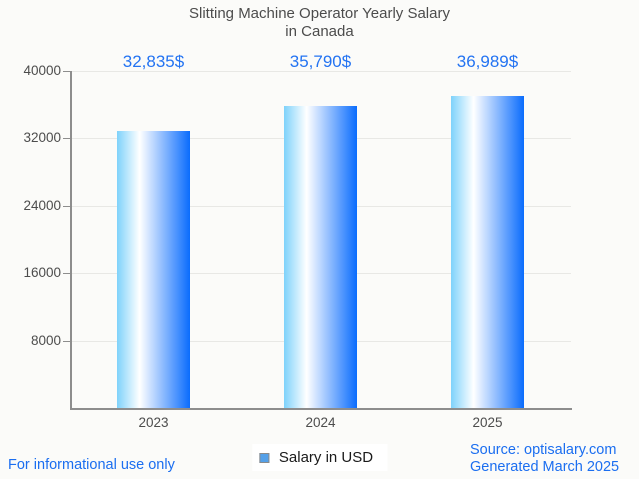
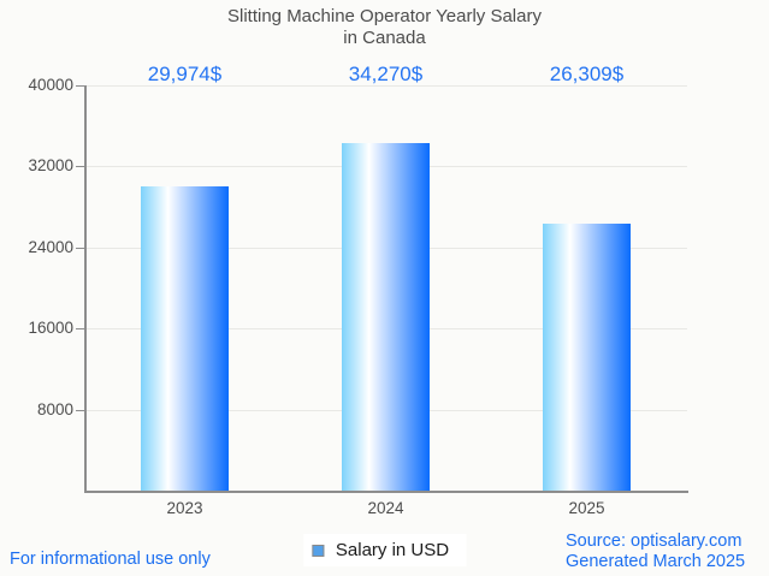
2023: 32,835 -> 29,974
2024: 35,790 -> 34,270
2025: 36,989 -> 26,309
